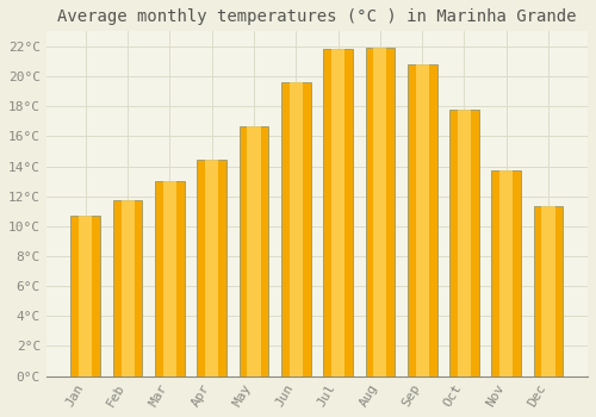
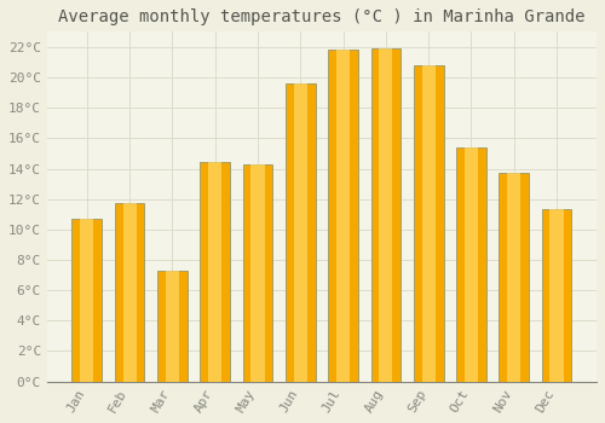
Mar: 13.0°C -> 7.3°C
May: 16.7°C -> 14.3°C
Oct: 17.8°C -> 15.4°C
